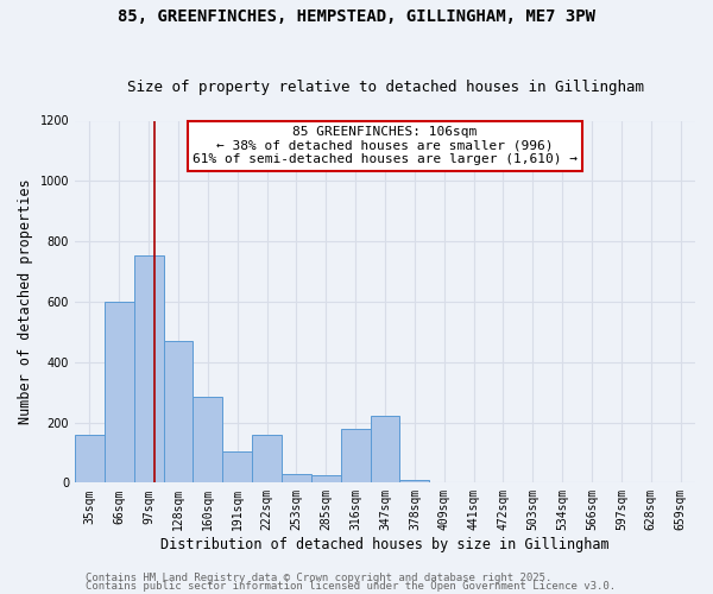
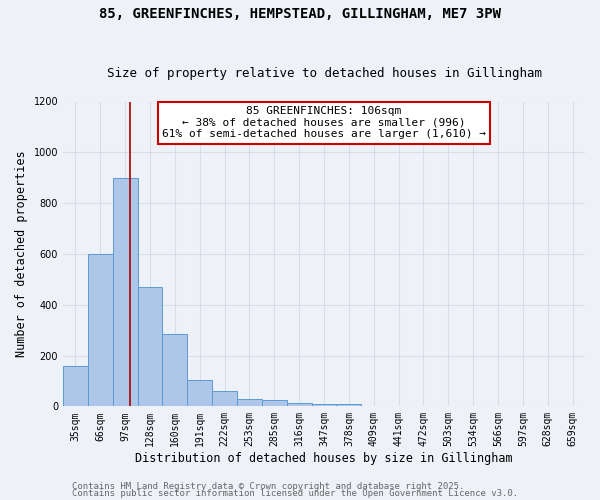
97sqm: 755 -> 900
222sqm: 160 -> 62
316sqm: 180 -> 15
347sqm: 220 -> 8
